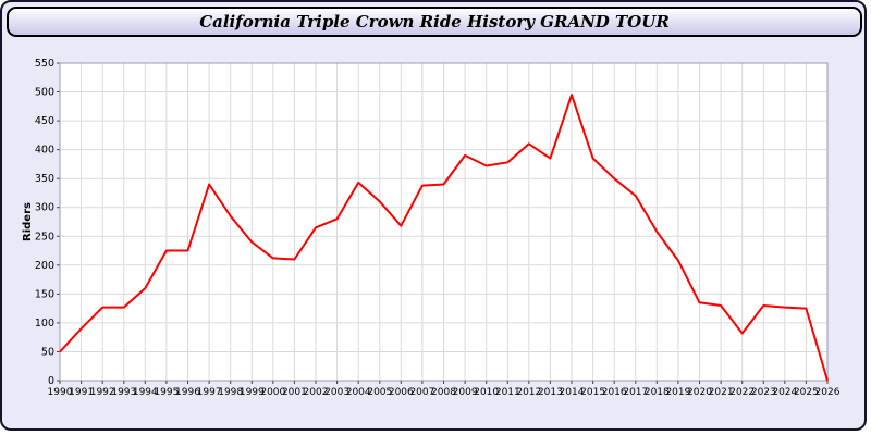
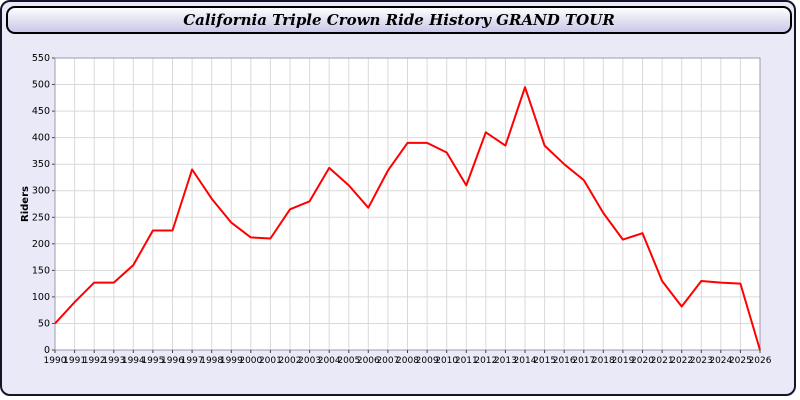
2008: 340 -> 390
2011: 380 -> 310
2020: 140 -> 220
